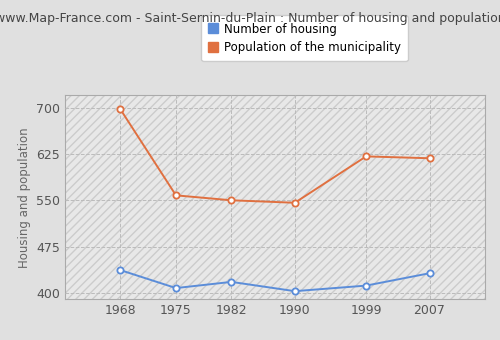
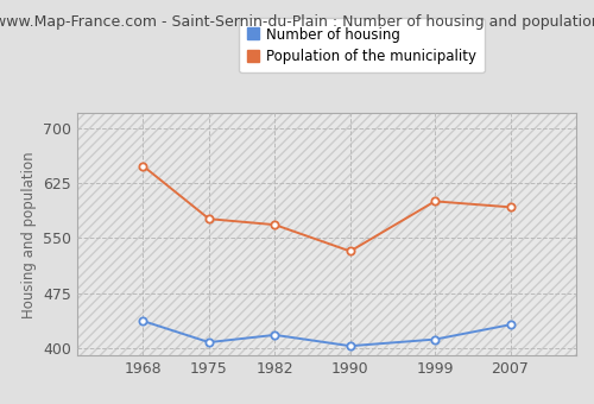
Population of the municipality/1968: 697 -> 648
Population of the municipality/1975: 558 -> 576
Population of the municipality/1982: 550 -> 568
Population of the municipality/1990: 546 -> 532
Population of the municipality/1999: 621 -> 600
Population of the municipality/2007: 618 -> 592
